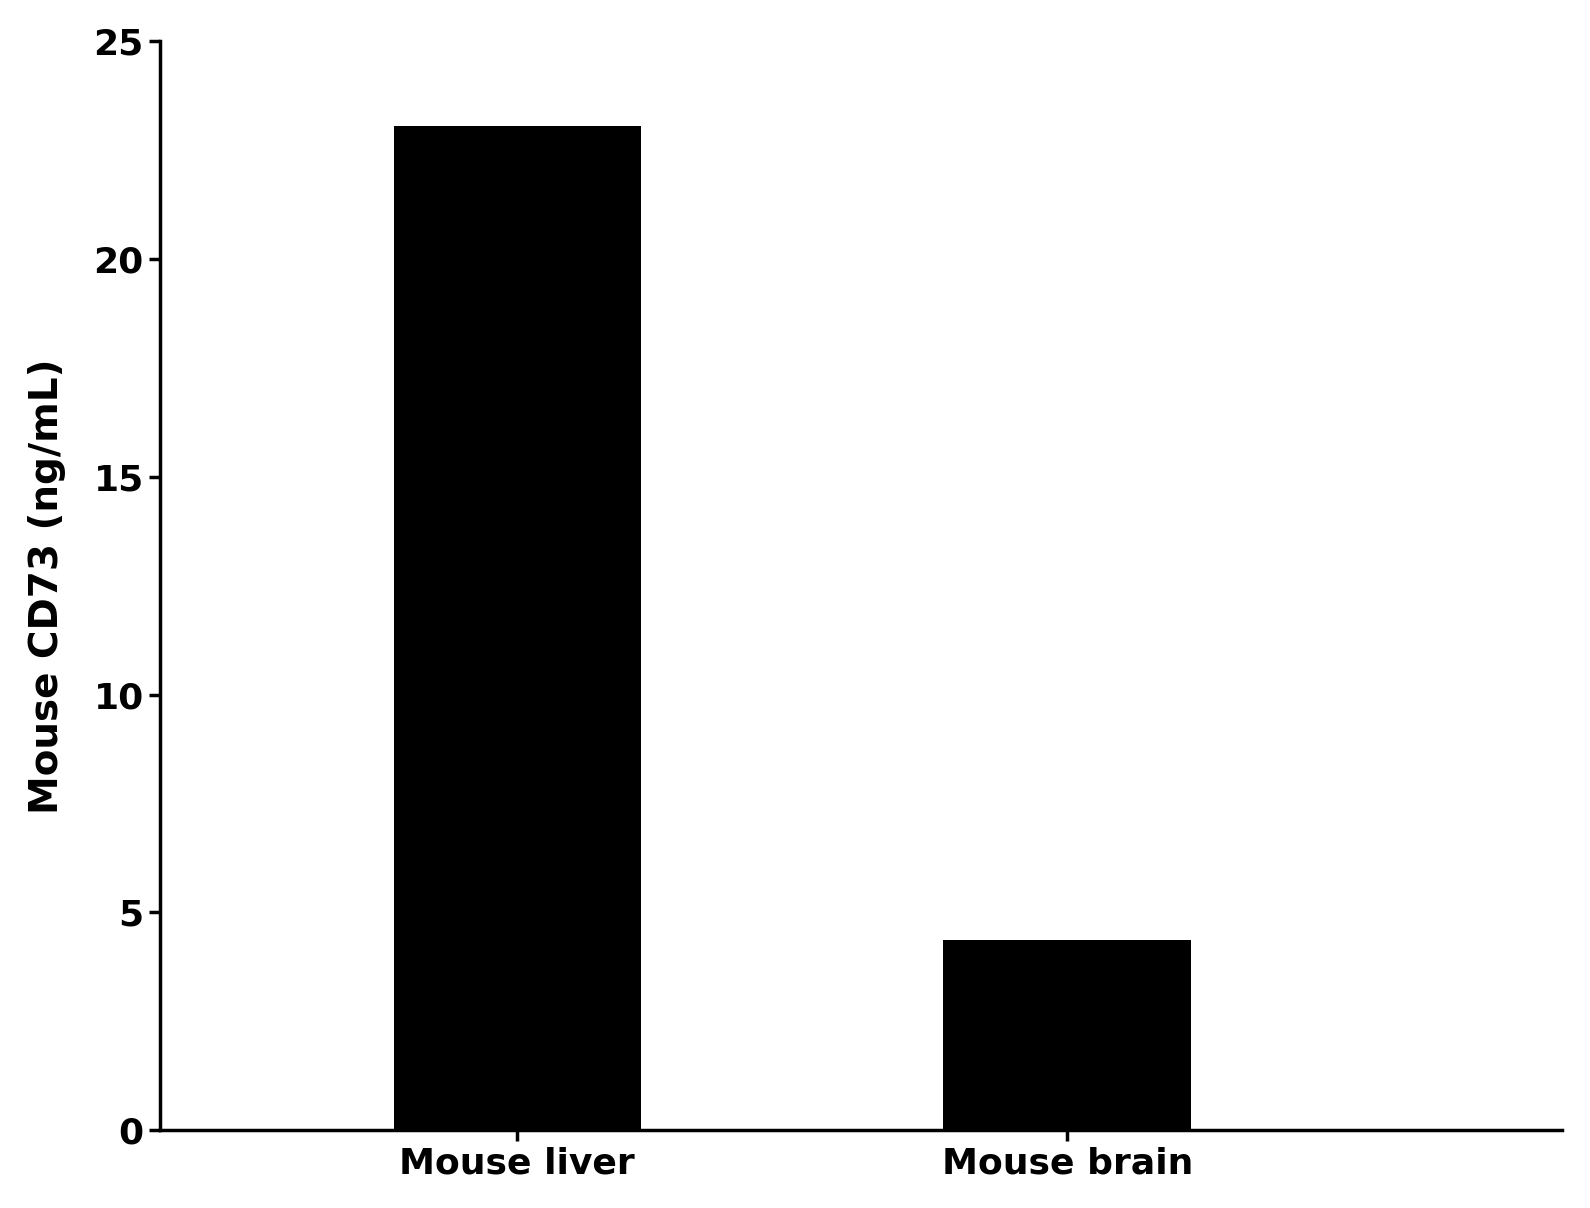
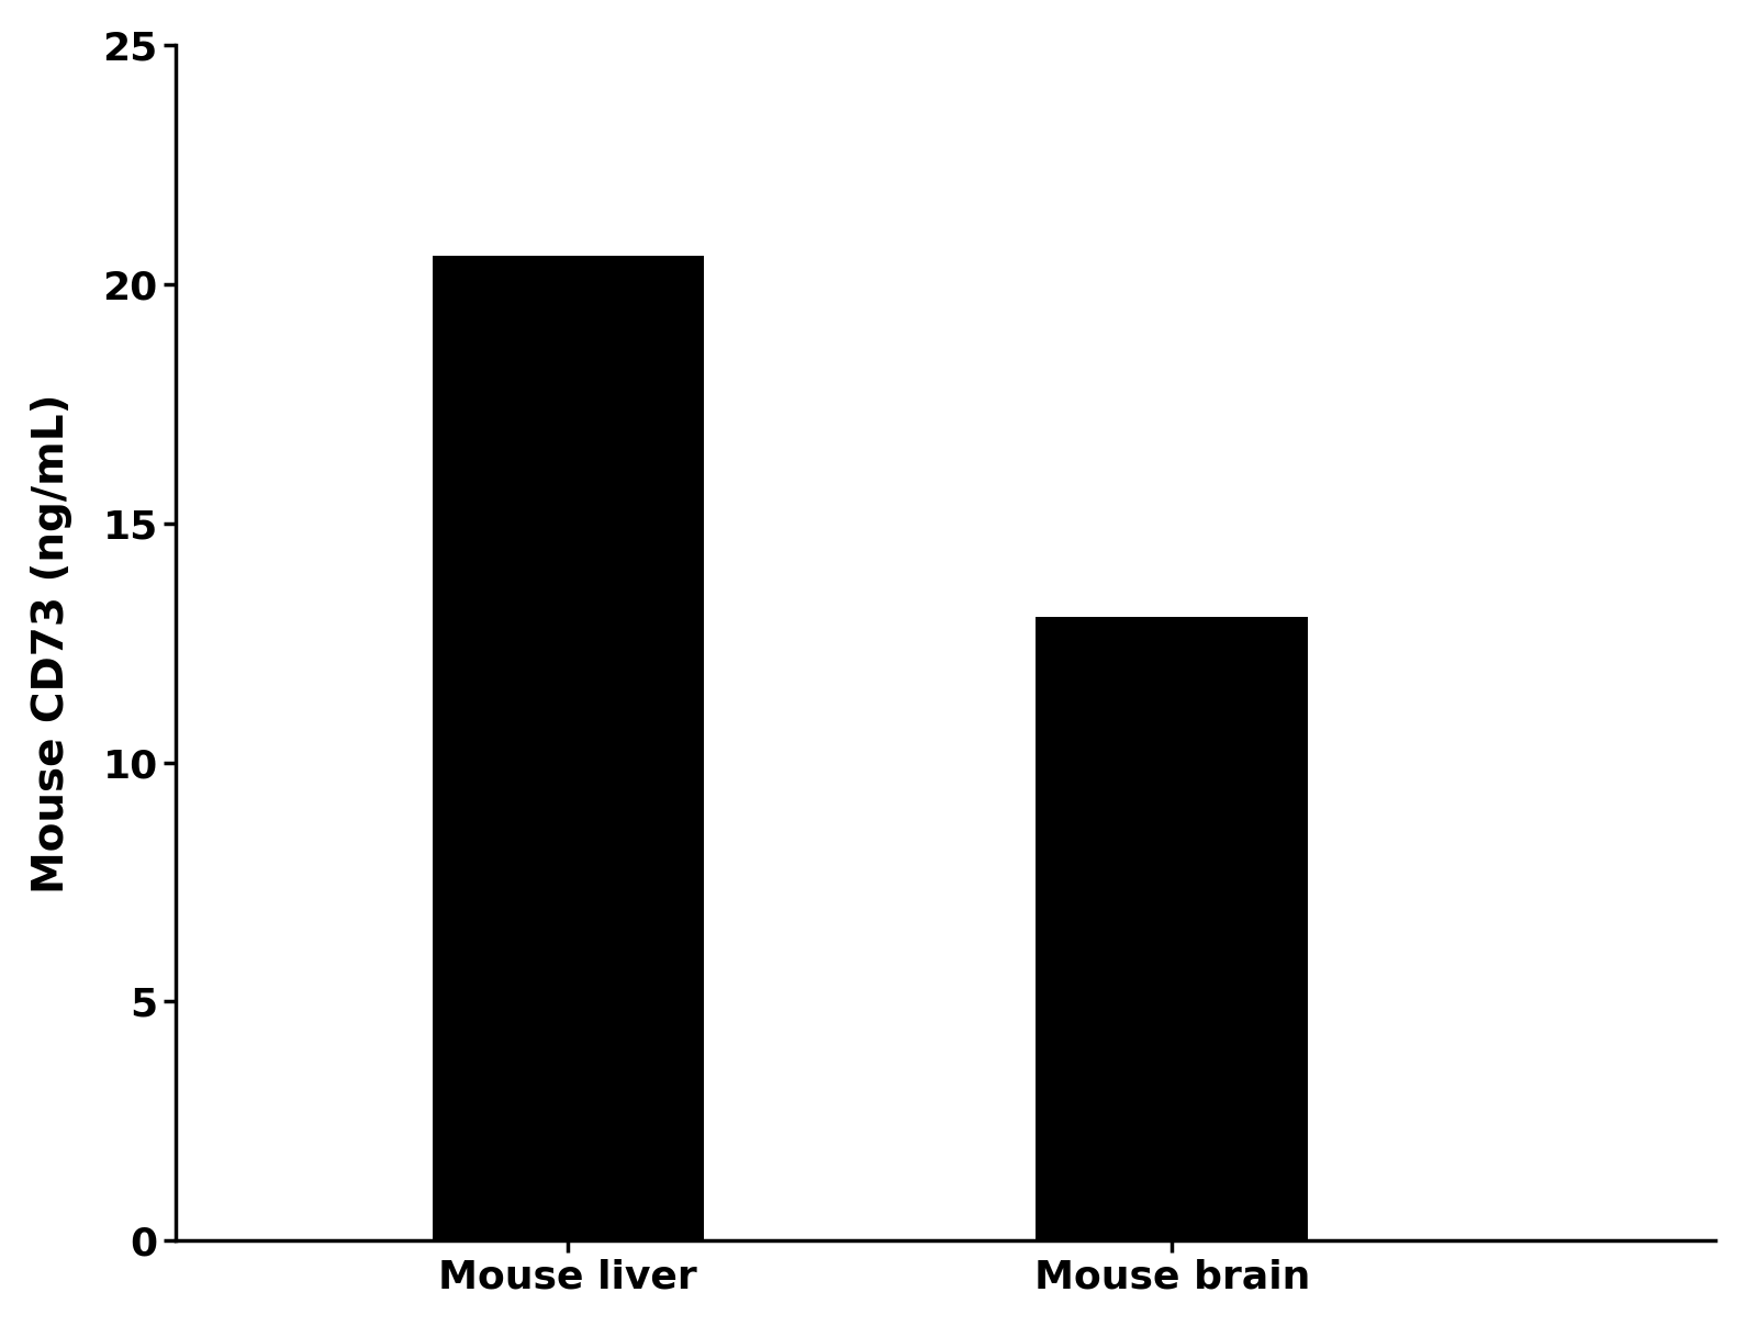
Mouse liver: 23.05 -> 20.60
Mouse brain: 4.37 -> 13.05
